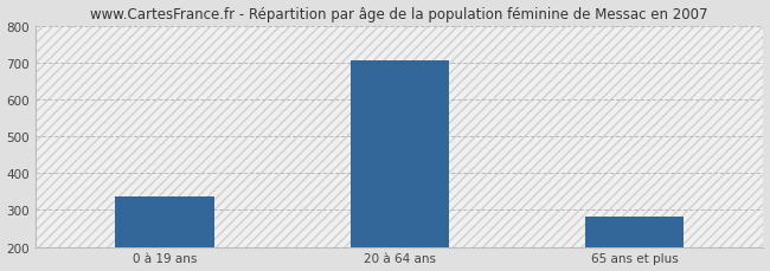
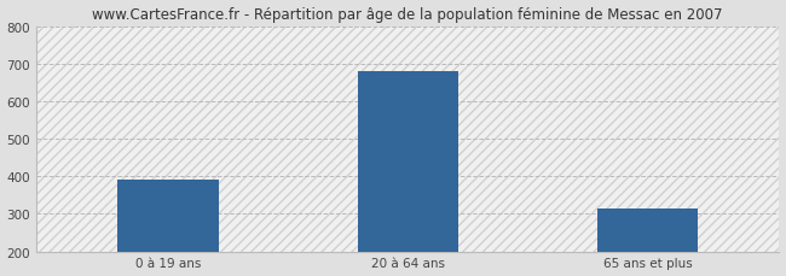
0 à 19 ans: 338 -> 390
20 à 64 ans: 706 -> 680
65 ans et plus: 281 -> 315
